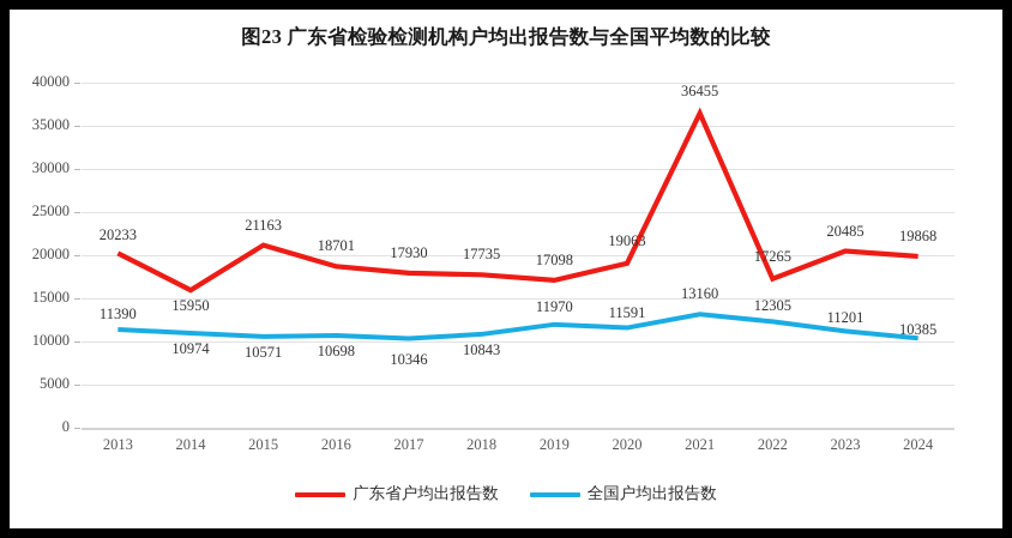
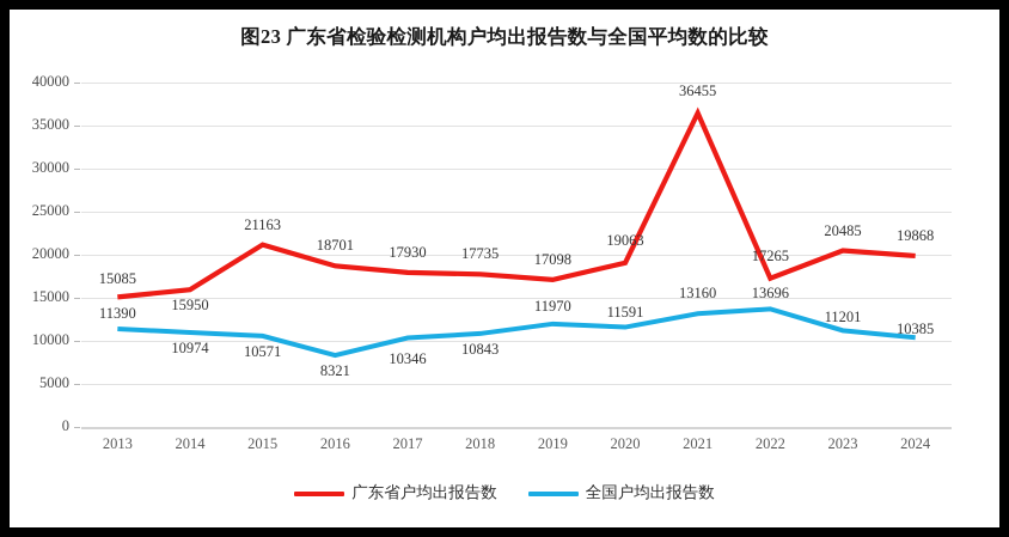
广东省户均出报告数/2013: 20233 -> 15085
全国户均出报告数/2016: 10698 -> 8321
全国户均出报告数/2022: 12305 -> 13696
